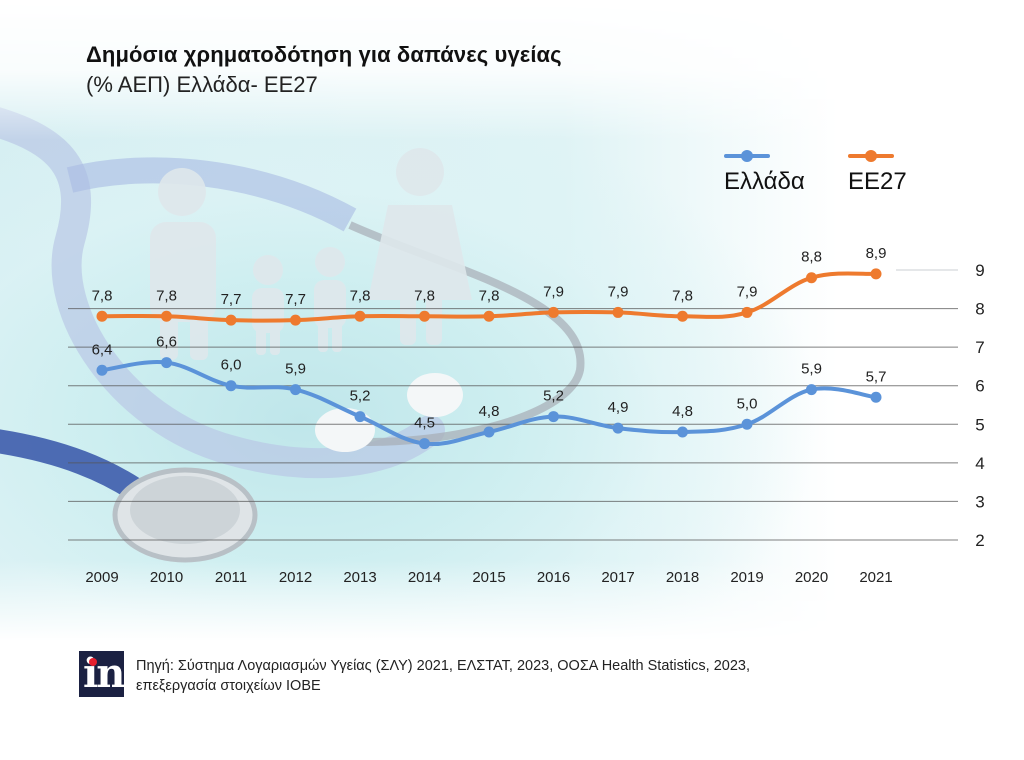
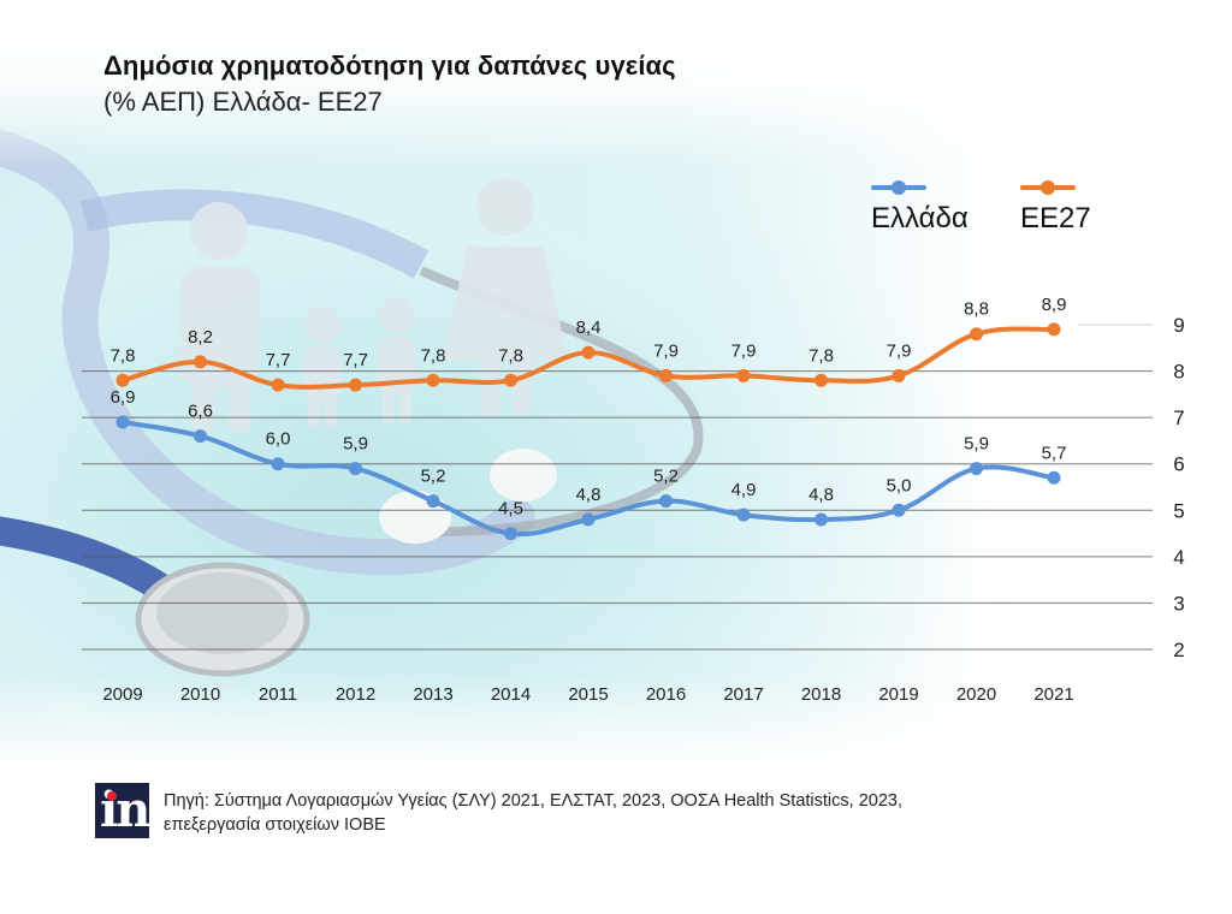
Ελλάδα/2009: 6,4 -> 6,9
ΕΕ27/2010: 7,8 -> 8,2
ΕΕ27/2015: 7,8 -> 8,4
